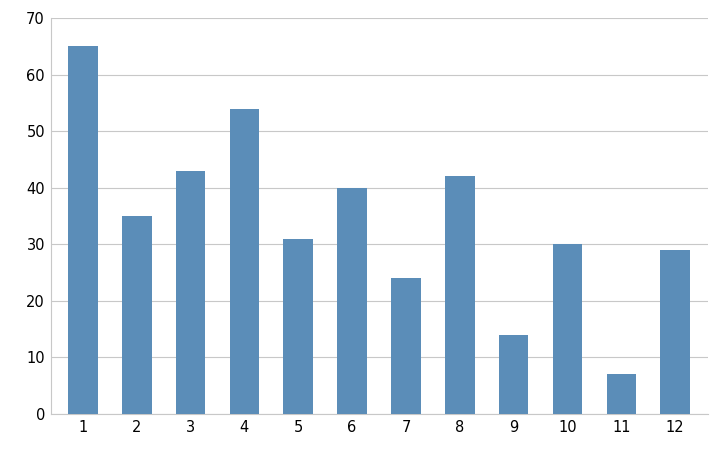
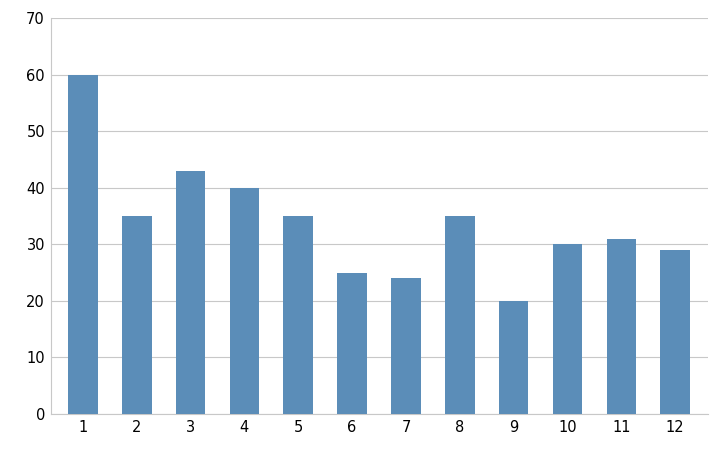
1: 65 -> 60
4: 54 -> 40
5: 31 -> 35
6: 40 -> 25
8: 42 -> 35
9: 14 -> 20
11: 7 -> 31
